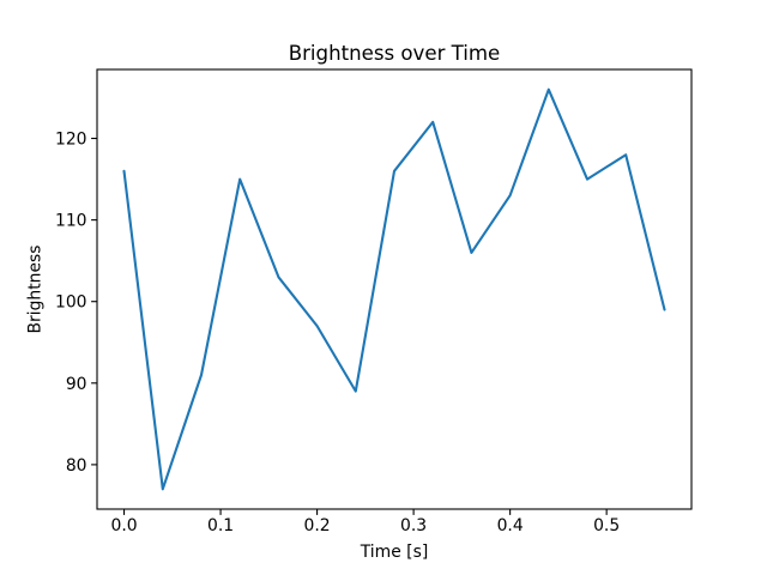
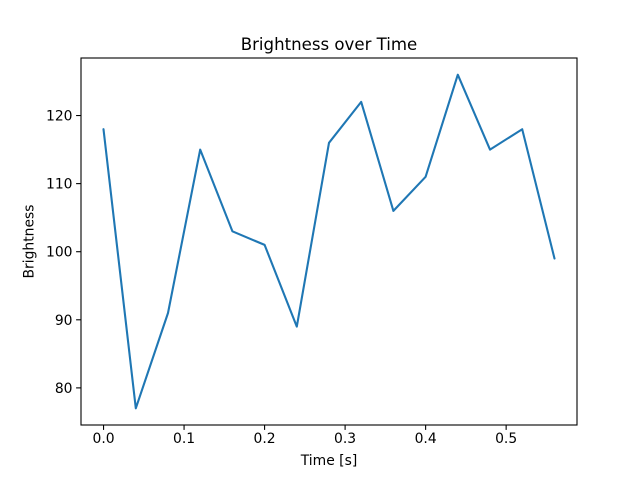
0.0: 116 -> 118
0.2: 97 -> 101
0.4: 113 -> 111
